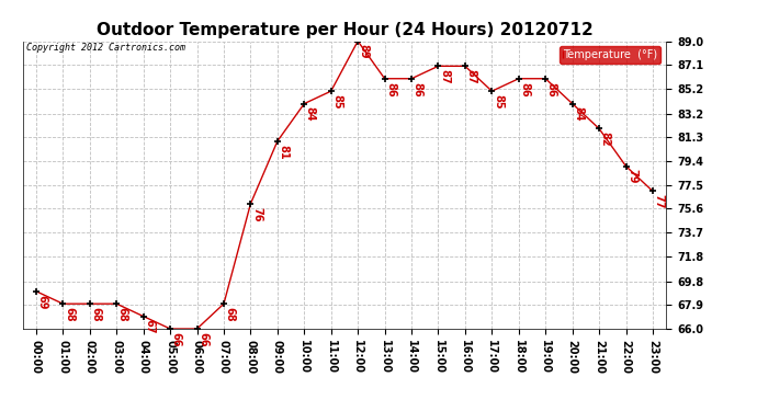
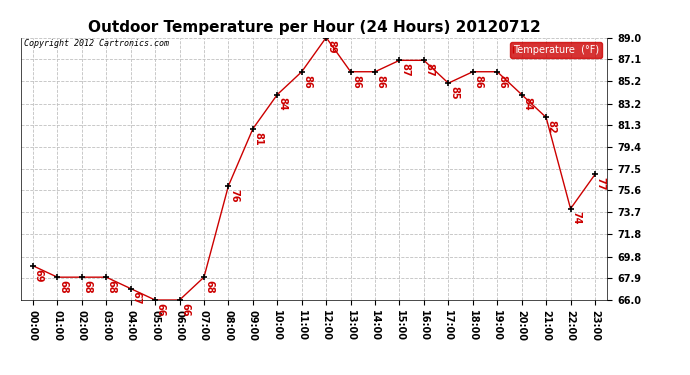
11:00: 85 -> 86
22:00: 79 -> 74
